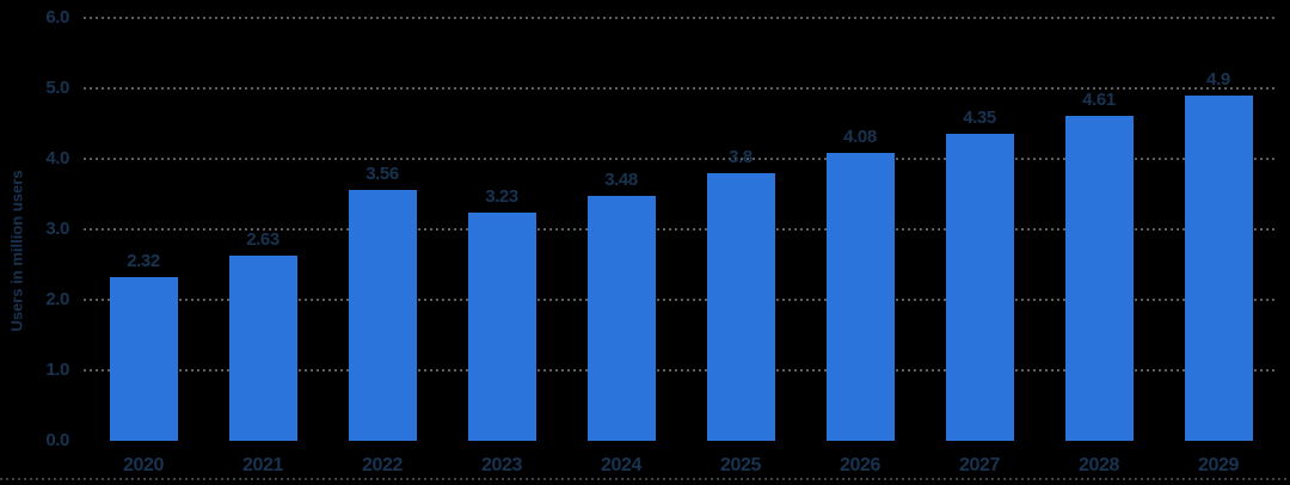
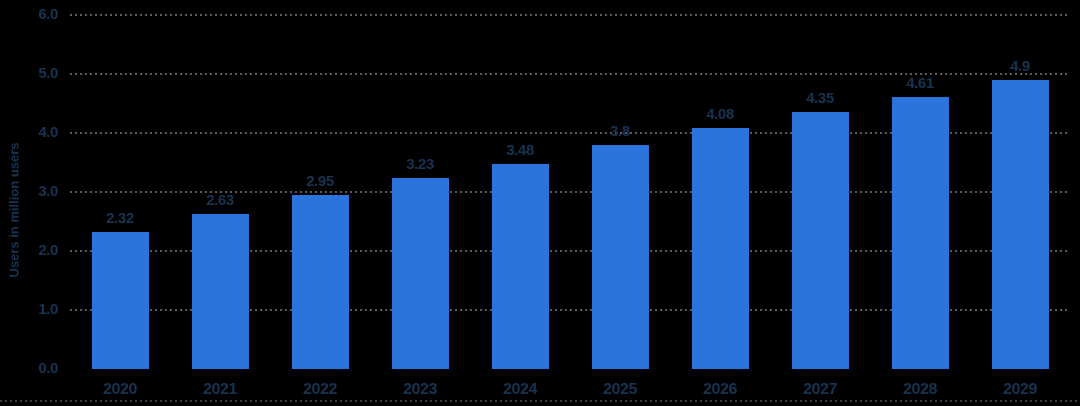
2022: 3.56 -> 2.95
